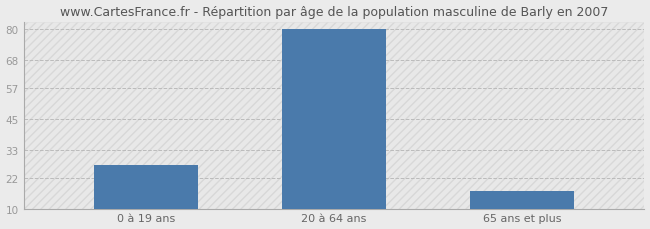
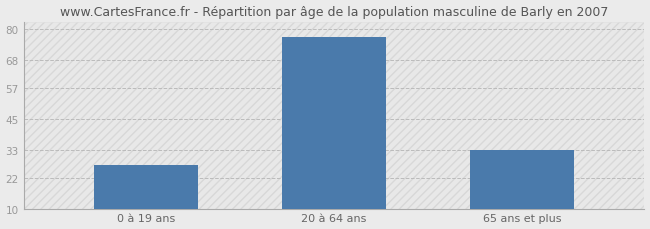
20 à 64 ans: 80 -> 77
65 ans et plus: 17 -> 33
